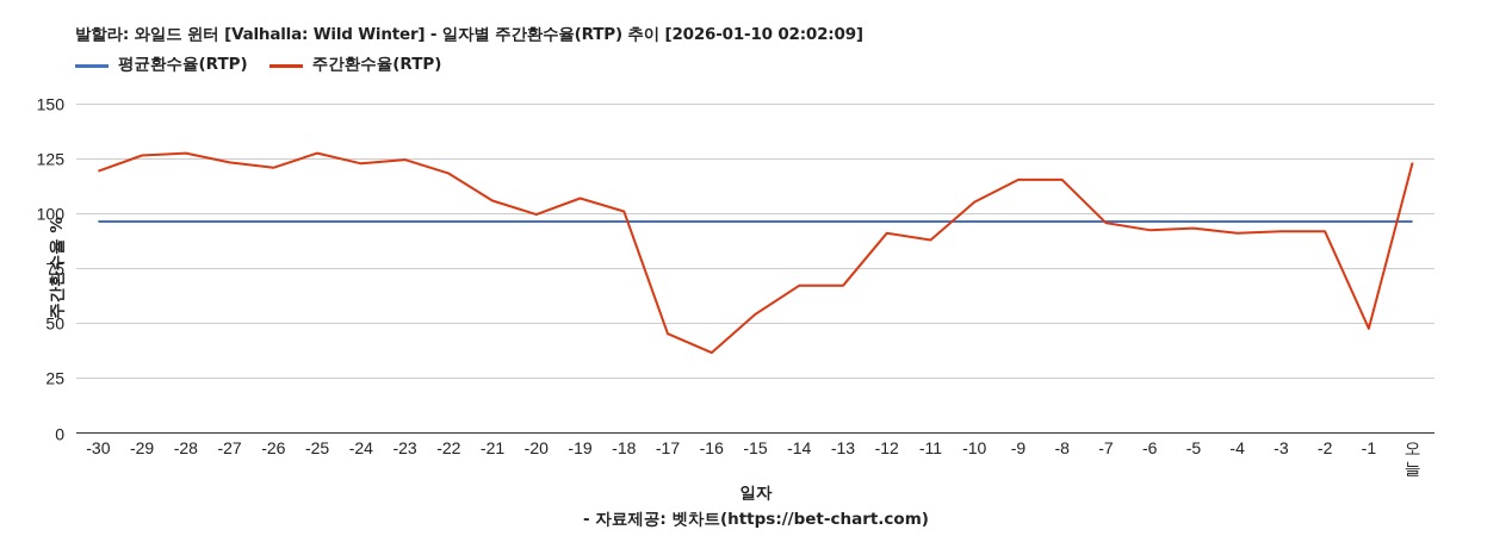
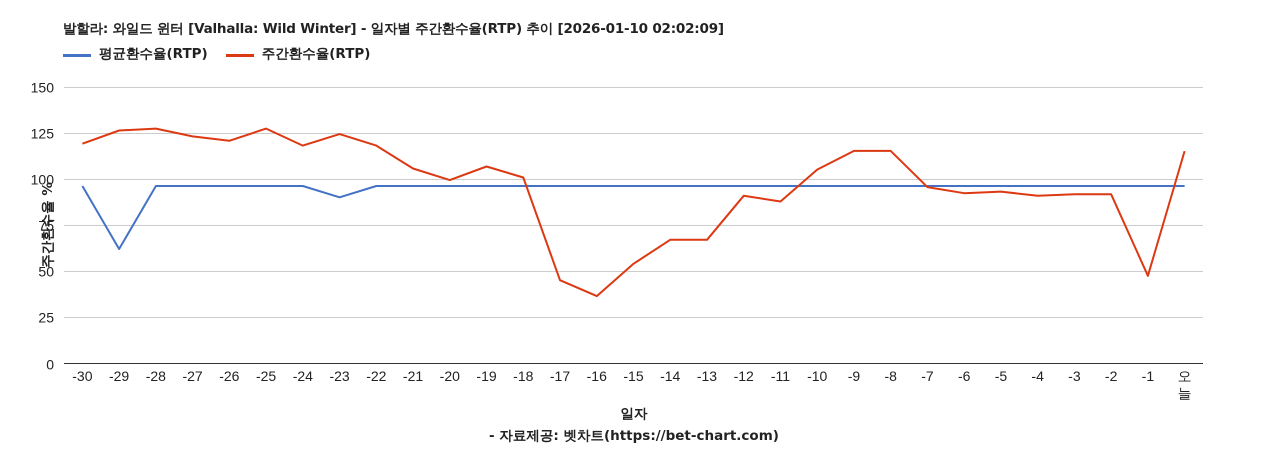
평균환수율(RTP)/-29: 96 -> 62
주간환수율(RTP)/-24: 122 -> 118
평균환수율(RTP)/-23: 96 -> 90
주간환수율(RTP)/오늘: 123 -> 115
